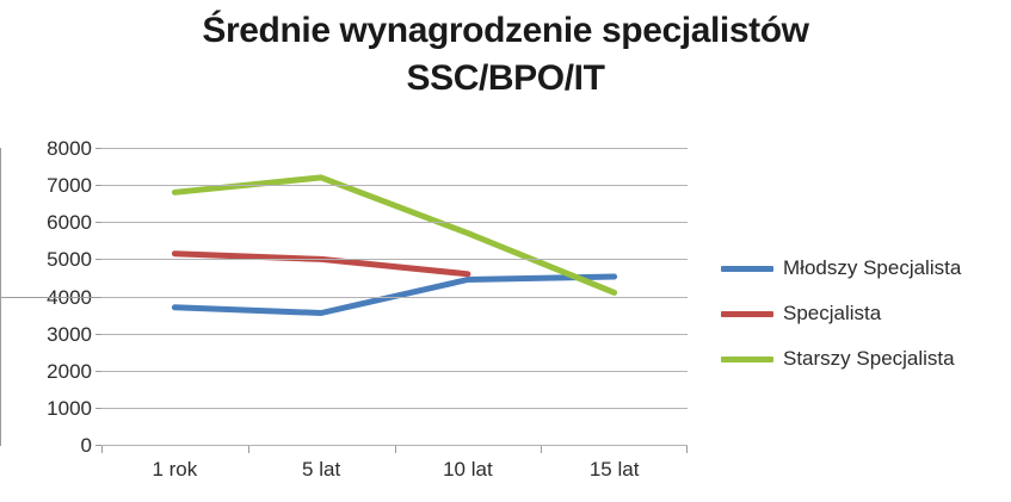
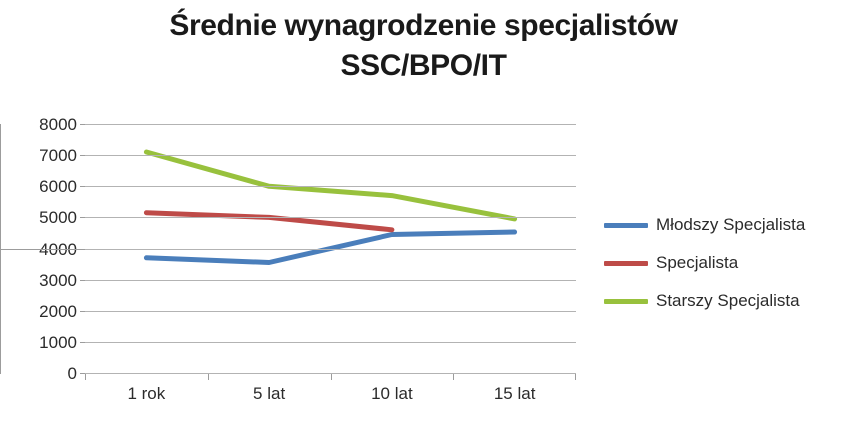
Starszy Specjalista/1 rok: 6800 -> 7100
Starszy Specjalista/5 lat: 7200 -> 6000
Starszy Specjalista/15 lat: 4100 -> 5000
